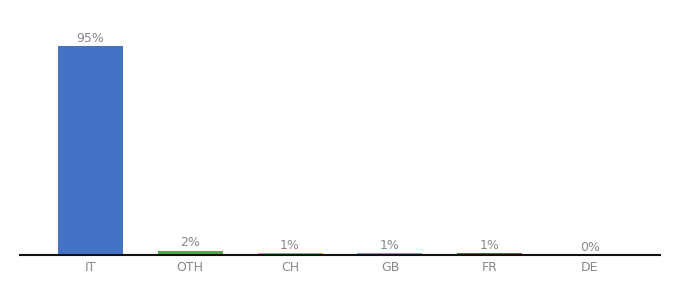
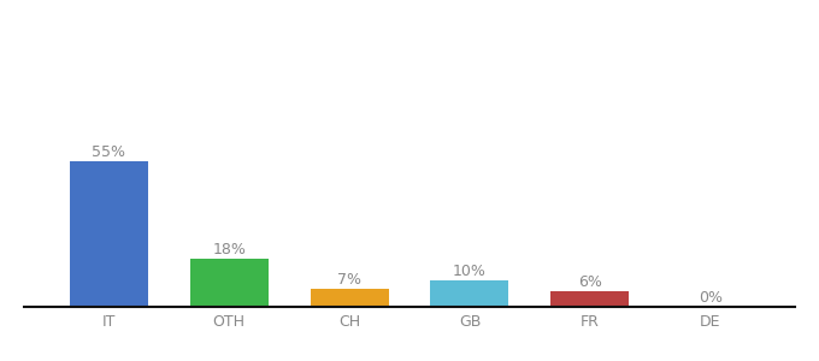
IT: 95% -> 55%
OTH: 2% -> 18%
CH: 1% -> 7%
GB: 1% -> 10%
FR: 1% -> 6%
